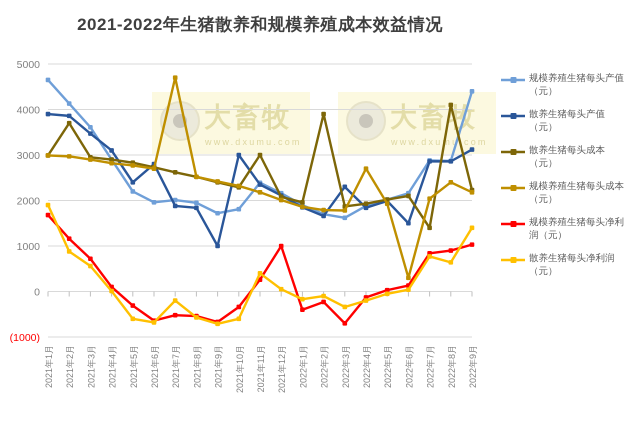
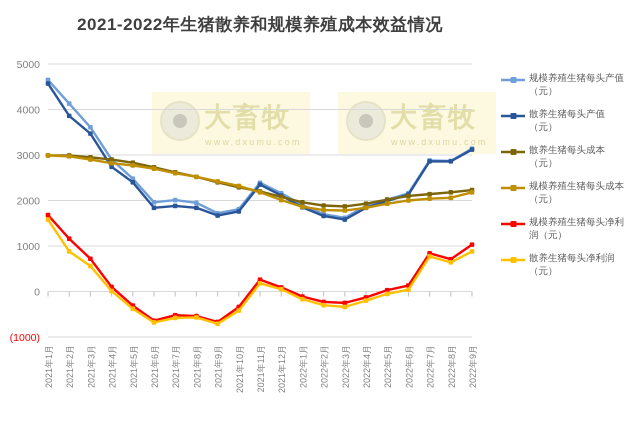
散养生猪每头产值（元）/2021年1月: 3900 -> 4600
散养生猪每头净利润（元）/2021年1月: 1900 -> 1600
散养生猪每头成本（元）/2021年2月: 3700 -> 3000
散养生猪每头产值（元）/2021年4月: 3100 -> 2700
规模养殖生猪每头产值（元）/2021年5月: 2200 -> 2500
散养生猪每头净利润（元）/2021年5月: -600 -> -400
散养生猪每头产值（元）/2021年6月: 2800 -> 1800
规模养殖生猪每头成本（元）/2021年7月: 4700 -> 2600
散养生猪每头净利润（元）/2021年7月: -200 -> -600
散养生猪每头产值（元）/2021年9月: 1000 -> 1700
散养生猪每头产值（元）/2021年10月: 3000 -> 1800
散养生猪每头净利润（元）/2021年10月: -600 -> -400
散养生猪每头成本（元）/2021年11月: 3000 -> 2200
散养生猪每头净利润（元）/2021年11月: 400 -> 200
规模养殖生猪每头净利润（元）/2021年12月: 1000 -> 100
规模养殖生猪每头净利润（元）/2022年1月: -400 -> -100
散养生猪每头成本（元）/2022年2月: 3900 -> 1900
散养生猪每头净利润（元）/2022年2月: -100 -> -300
散养生猪每头产值（元）/2022年3月: 2300 -> 1600
规模养殖生猪每头净利润（元）/2022年3月: -700 -> -200
规模养殖生猪每头成本（元）/2022年4月: 2700 -> 1800
散养生猪每头产值（元）/2022年6月: 1500 -> 2100
规模养殖生猪每头成本（元）/2022年6月: 300 -> 2000
散养生猪每头成本（元）/2022年7月: 1400 -> 2100
散养生猪每头成本（元）/2022年8月: 4100 -> 2200
规模养殖生猪每头成本（元）/2022年8月: 2400 -> 2100
规模养殖生猪每头净利润（元）/2022年8月: 900 -> 700
规模养殖生猪每头产值（元）/2022年9月: 4400 -> 3100
散养生猪每头净利润（元）/2022年9月: 1400 -> 900
